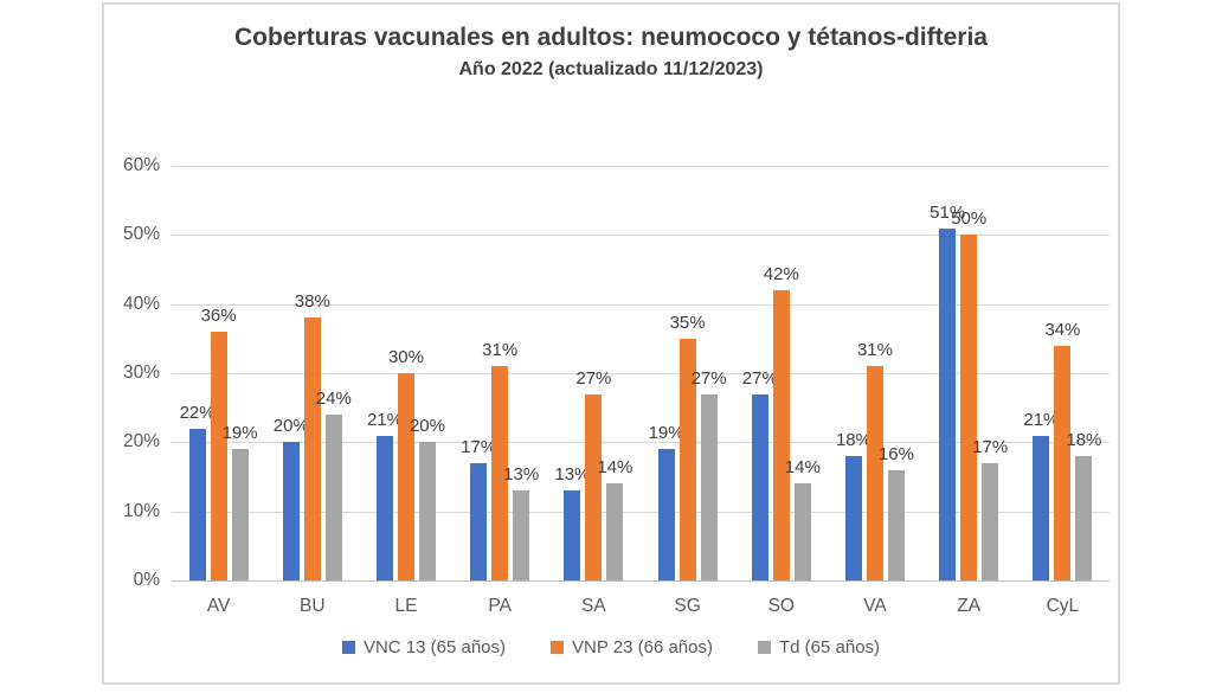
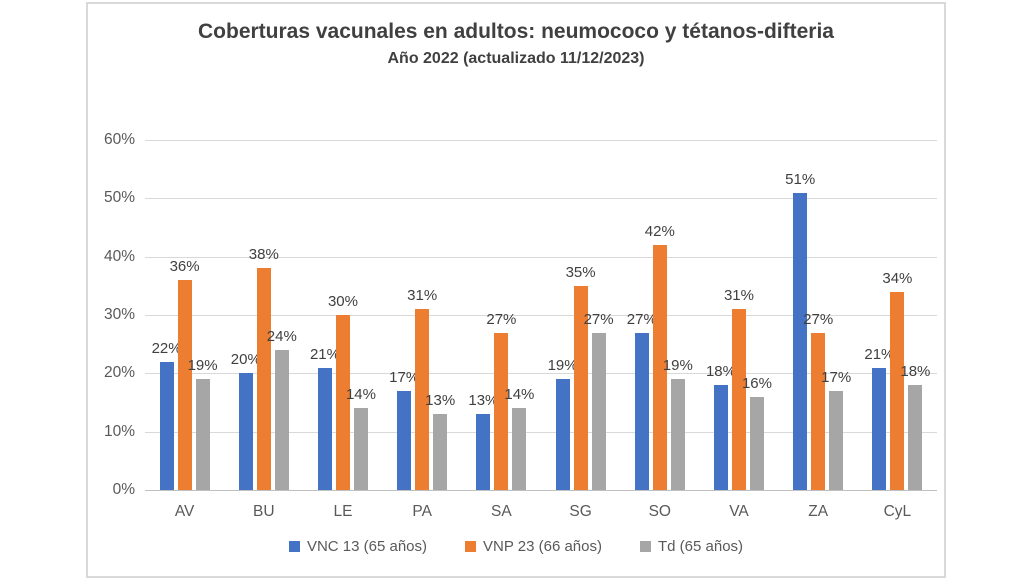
Td (65 años)/LE: 20% -> 14%
Td (65 años)/SO: 14% -> 19%
VNP 23 (66 años)/ZA: 50% -> 27%
